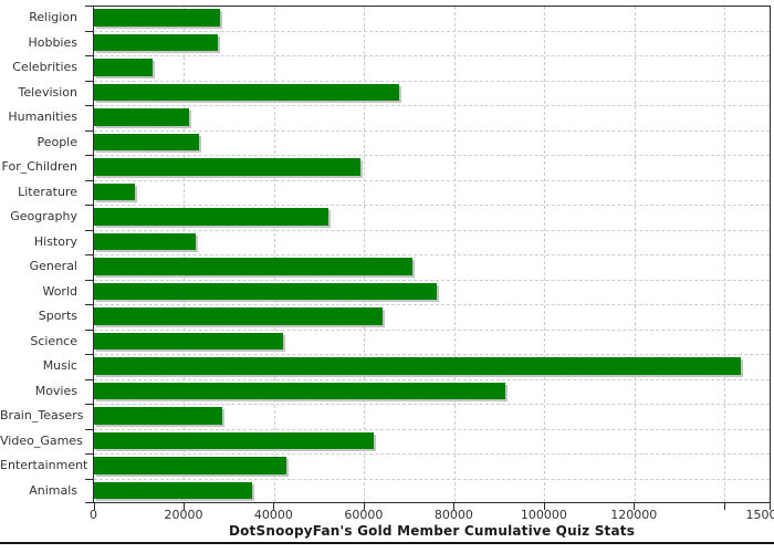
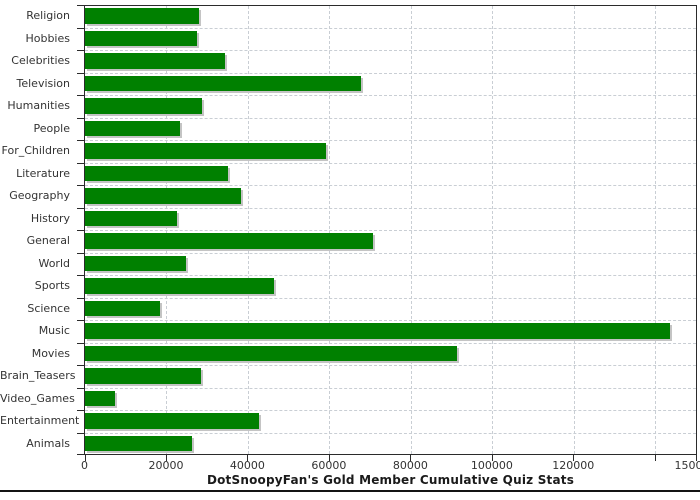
Celebrities: 13000 -> 34000
Humanities: 21000 -> 29000
Literature: 9000 -> 35000
Geography: 52000 -> 38000
World: 76000 -> 25000
Sports: 64000 -> 46000
Science: 42000 -> 18000
Video_Games: 62000 -> 7000
Animals: 35000 -> 26000
